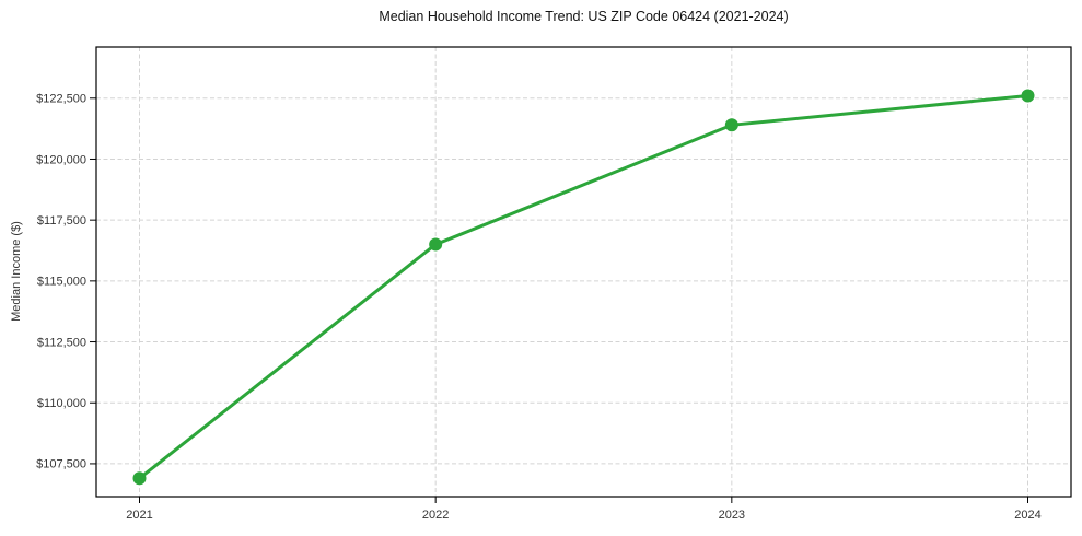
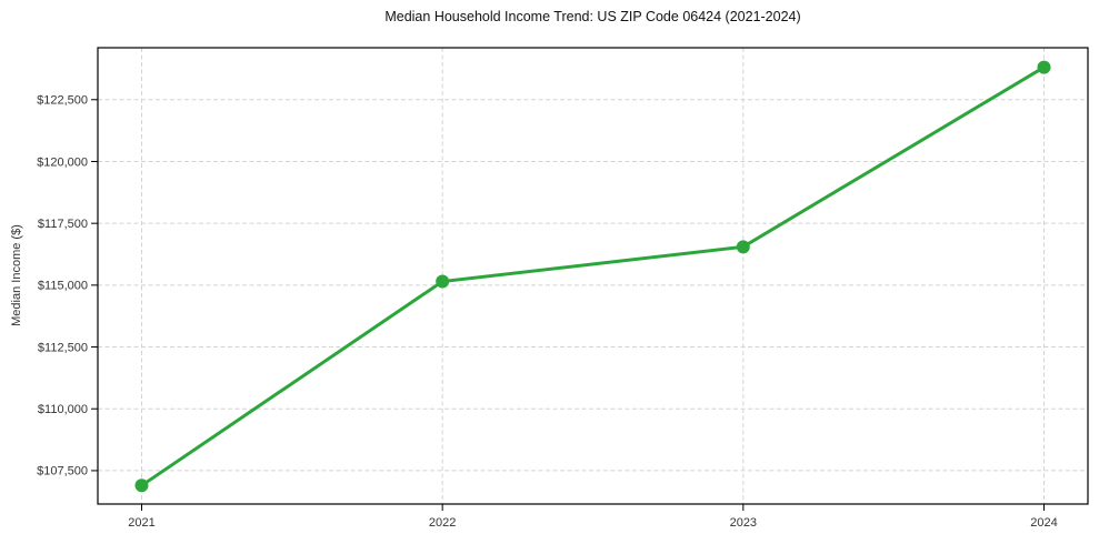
2022: $116500 -> $115200
2023: $121400 -> $116600
2024: $122600 -> $123800
